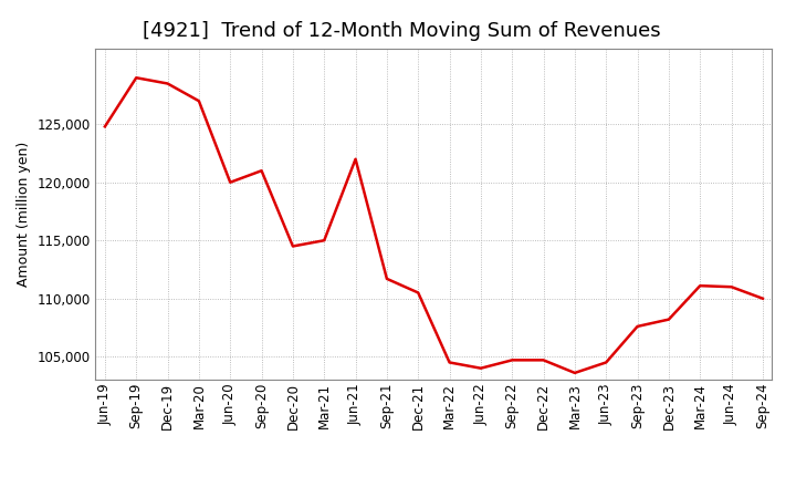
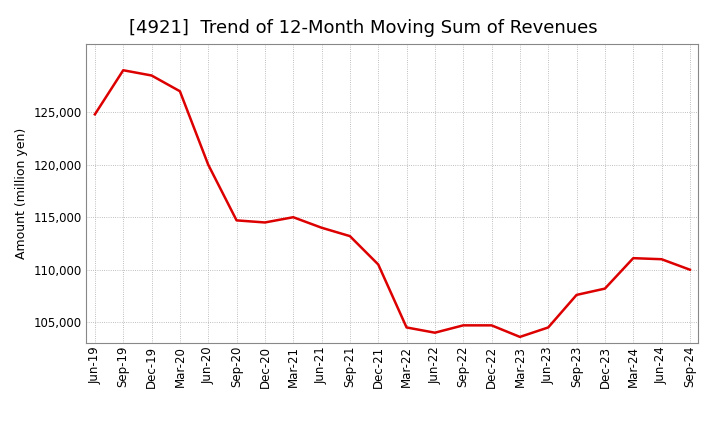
Sep-20: 121,000 -> 114,700
Jun-21: 122,000 -> 114,000
Sep-21: 111,700 -> 113,200
